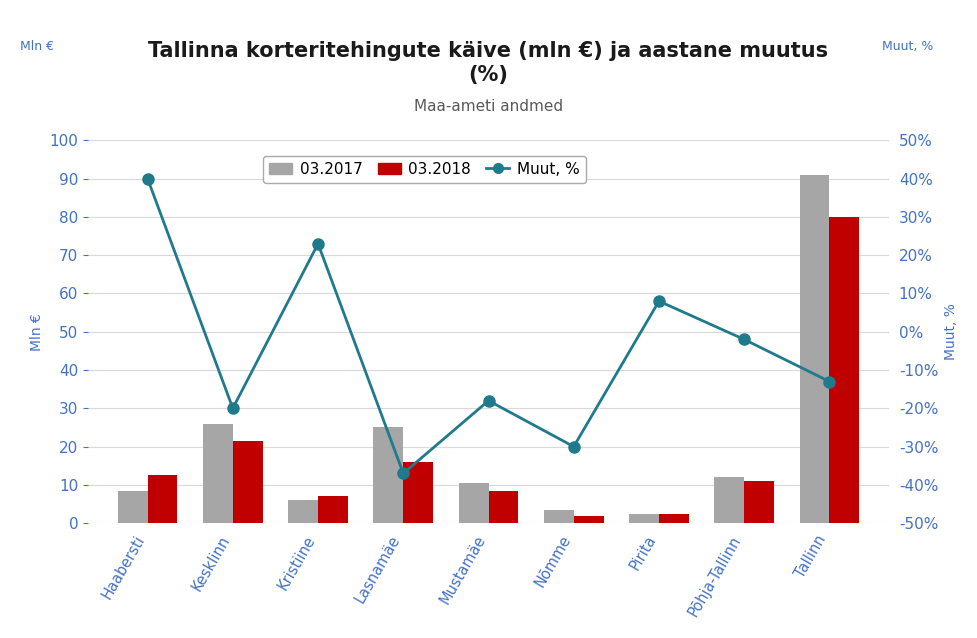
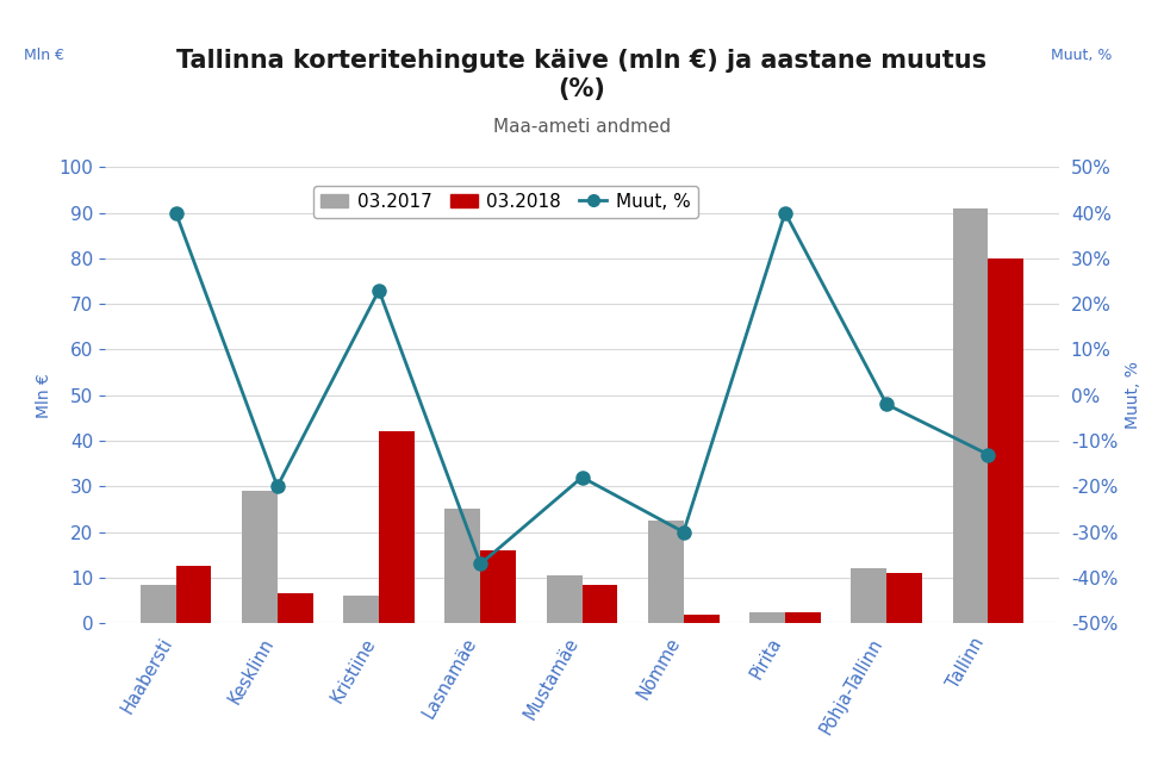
03.2017/Kesklinn: 26.0 -> 29.0
03.2018/Kesklinn: 21.5 -> 6.5
03.2018/Kristiine: 7.0 -> 42.0
03.2017/Nõmme: 3.5 -> 22.5
Muut, %/Pirita: 8% -> 40%
